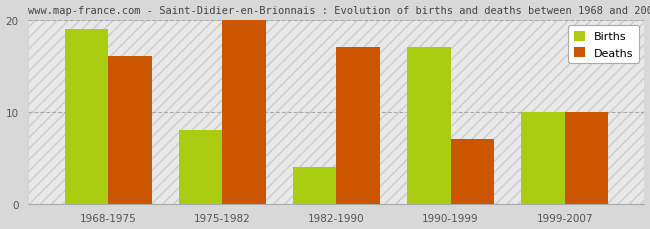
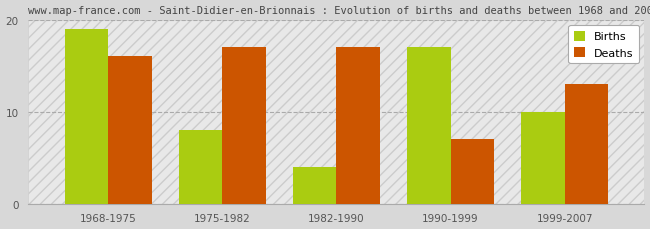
Deaths/1975-1982: 20 -> 17
Deaths/1999-2007: 10 -> 13
